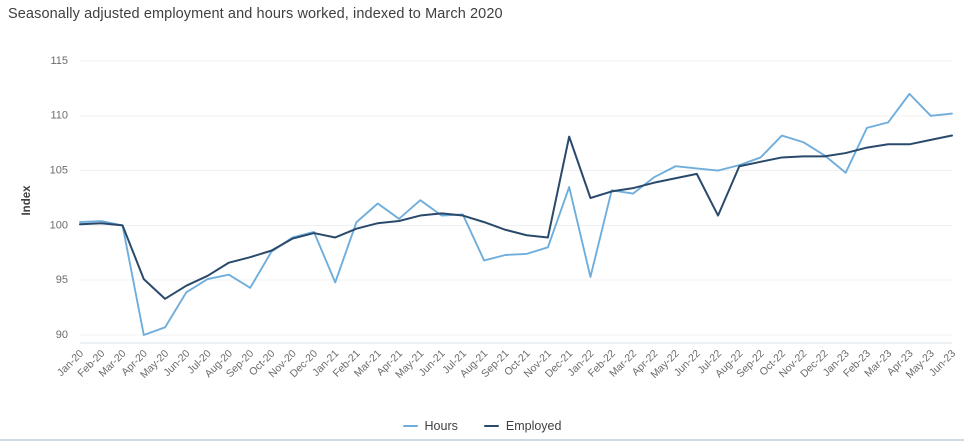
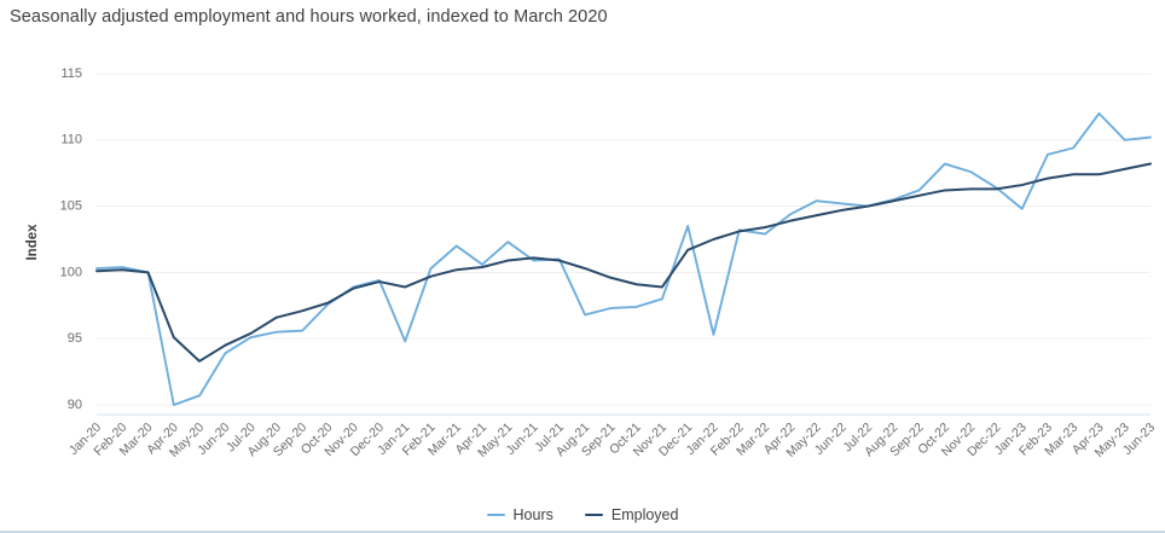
Hours/Sep-20: 94.3 -> 95.6
Employed/Dec-21: 108.1 -> 101.7
Employed/Jul-22: 100.9 -> 105.0
